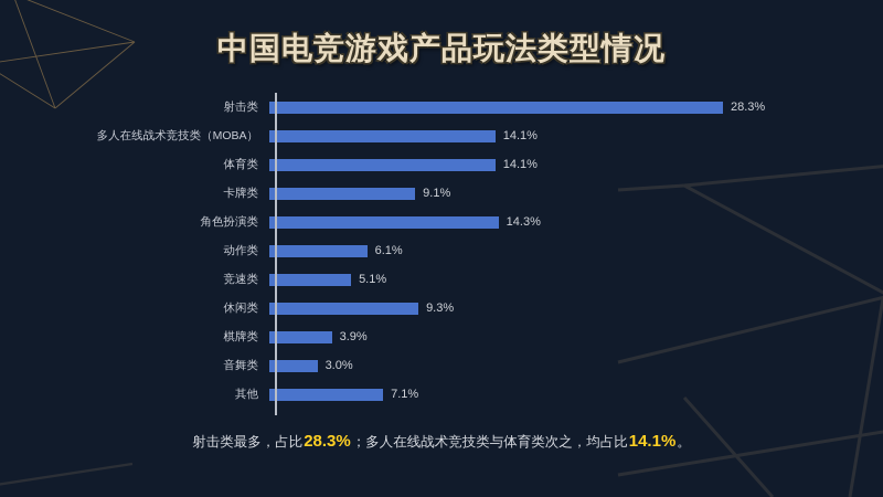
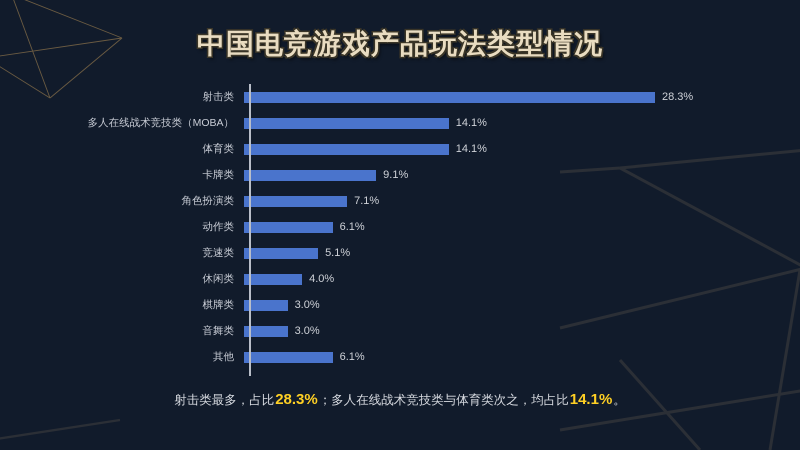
角色扮演类: 14.3% -> 7.1%
休闲类: 9.3% -> 4.0%
棋牌类: 3.9% -> 3.0%
其他: 7.1% -> 6.1%
